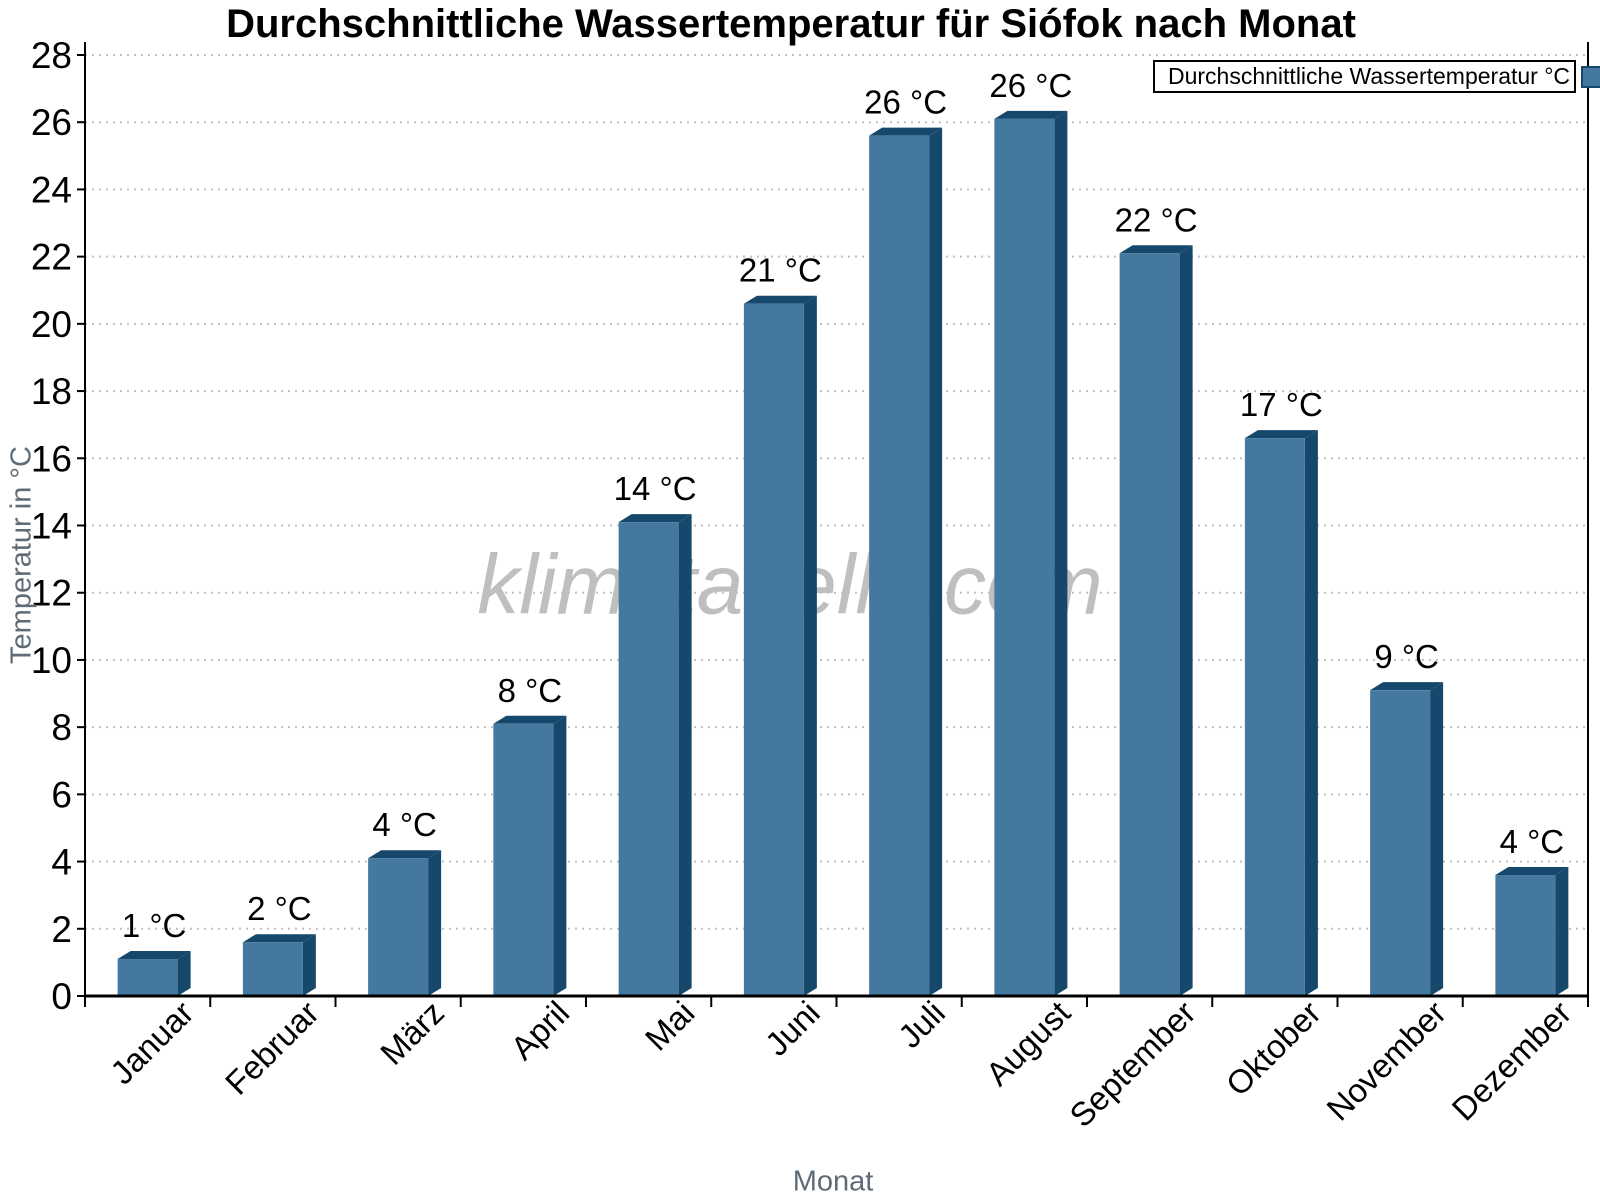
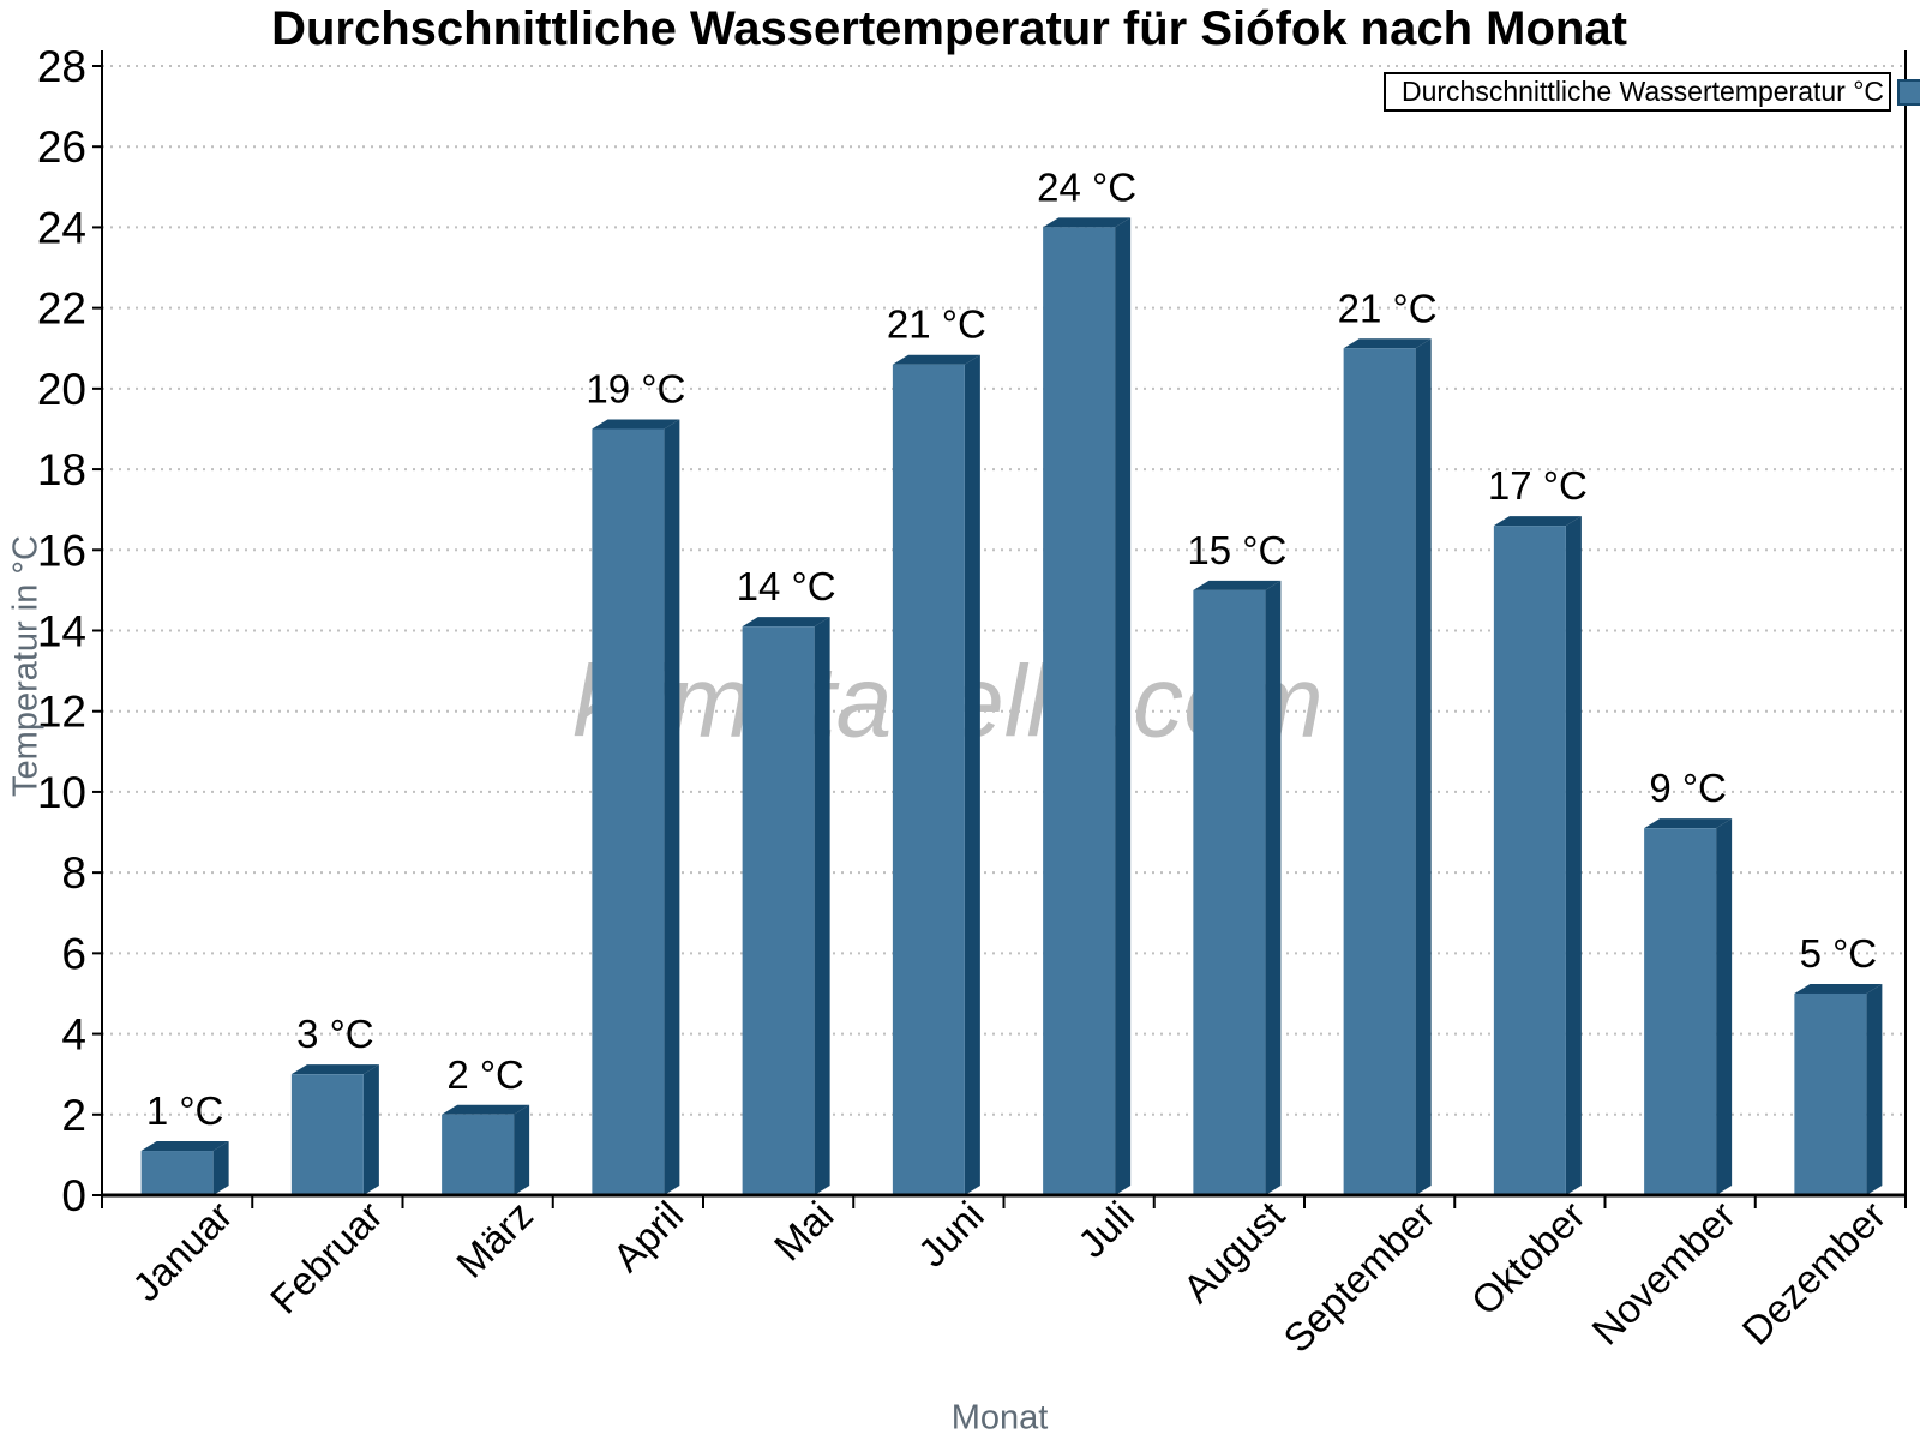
Februar: 2 -> 3
März: 4 -> 2
April: 8 -> 19
Juli: 26 -> 24
August: 26 -> 15
September: 22 -> 21
Dezember: 4 -> 5
